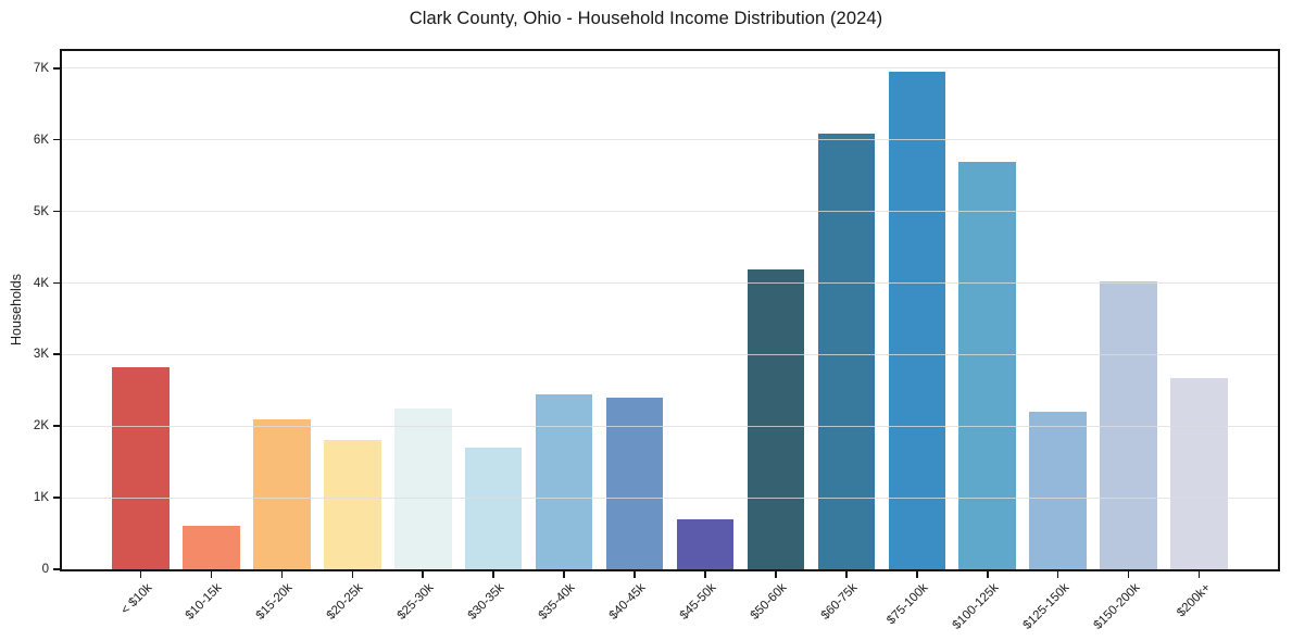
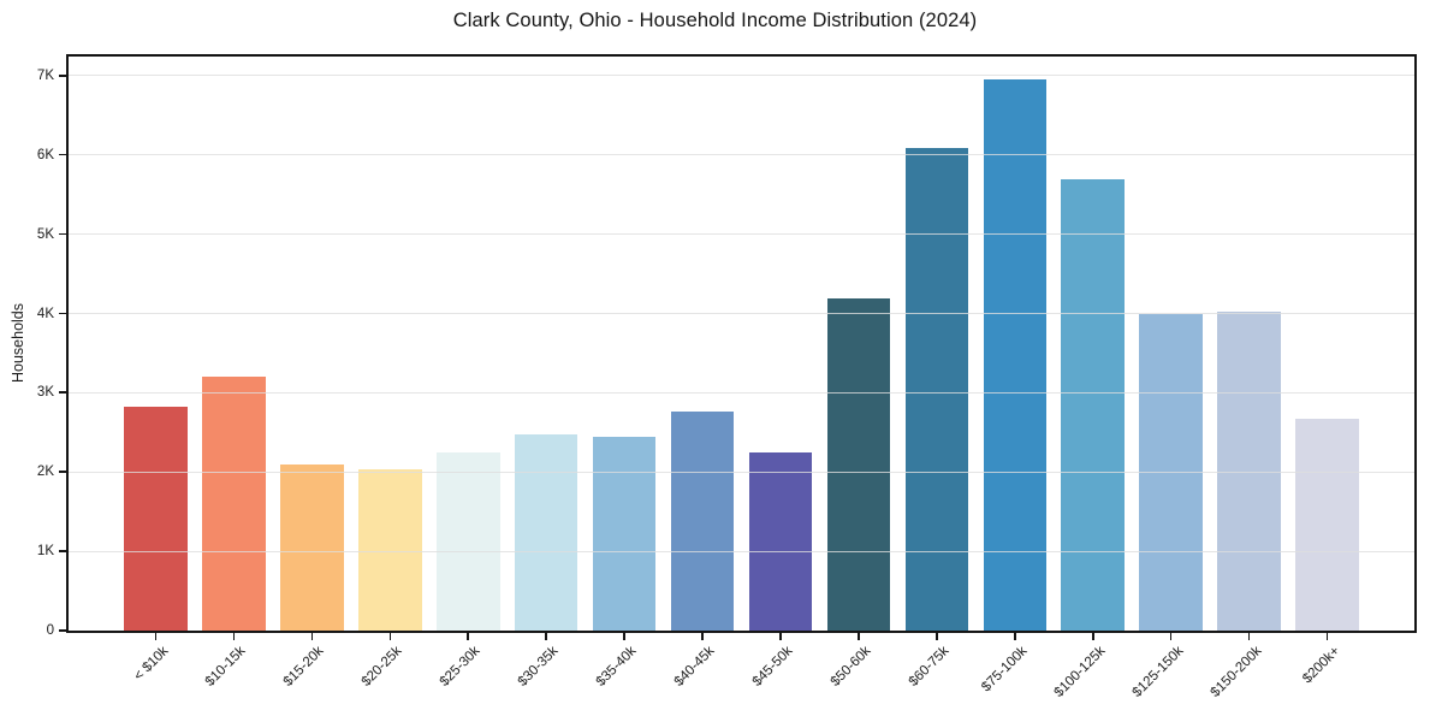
$10-15k: 0.6K -> 3.2K
$20-25k: 1.8K -> 2.0K
$30-35k: 1.7K -> 2.5K
$40-45k: 2.4K -> 2.8K
$45-50k: 0.7K -> 2.2K
$125-150k: 2.2K -> 4.0K
